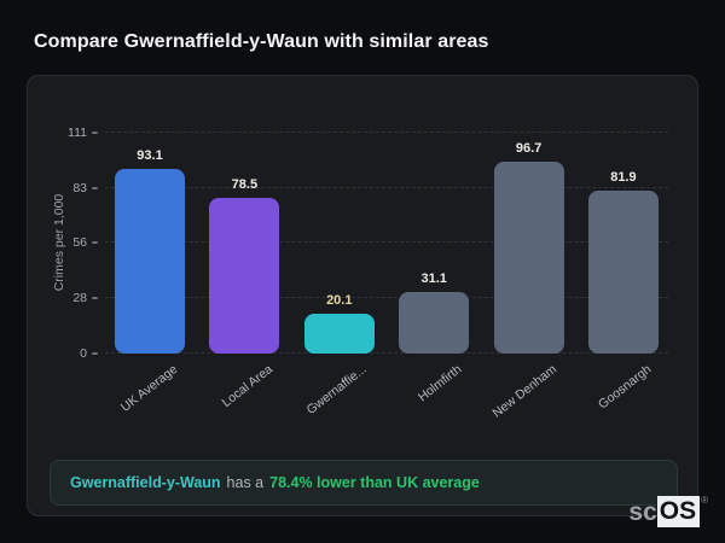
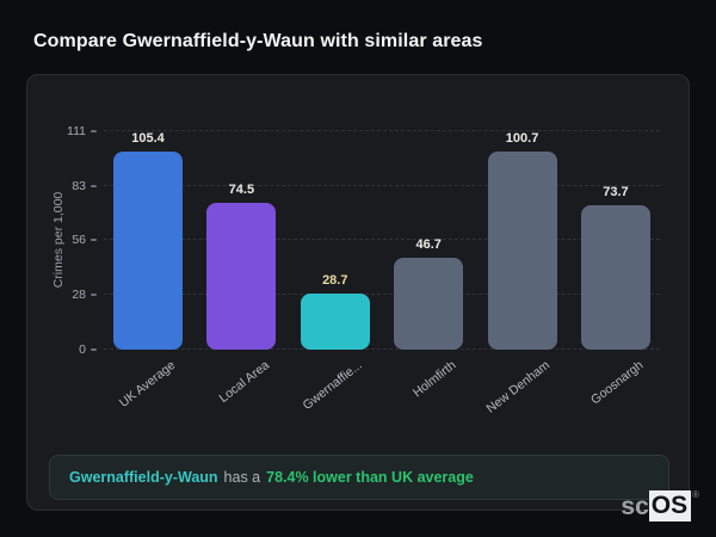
UK Average: 93.1 -> 105.4
Local Area: 78.5 -> 74.5
Gwernaffie...: 20.1 -> 28.7
Holmfirth: 31.1 -> 46.7
New Denham: 96.7 -> 100.7
Goosnargh: 81.9 -> 73.7
